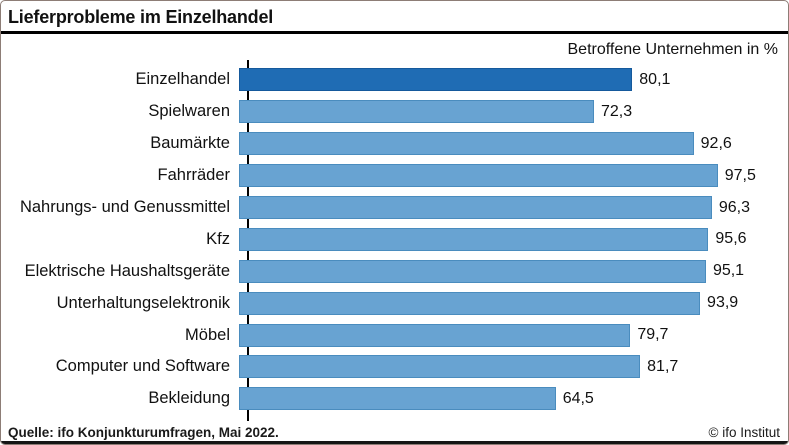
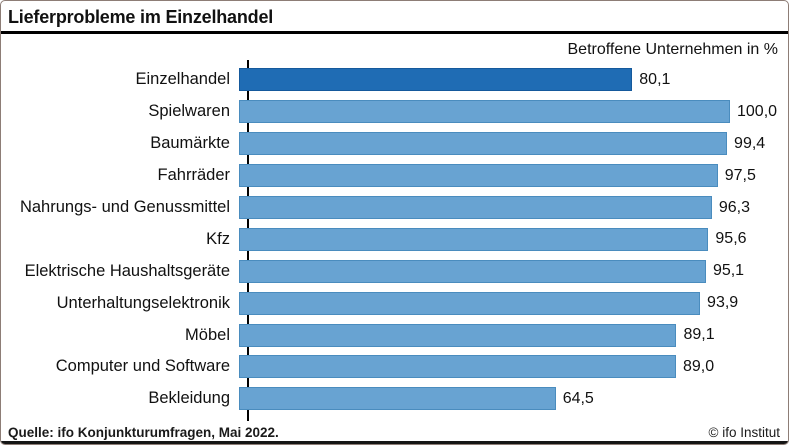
Spielwaren: 72,3 -> 100,0
Baumärkte: 92,6 -> 99,4
Möbel: 79,7 -> 89,1
Computer und Software: 81,7 -> 89,0
